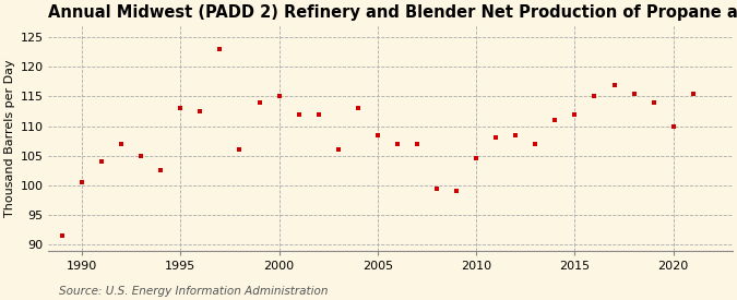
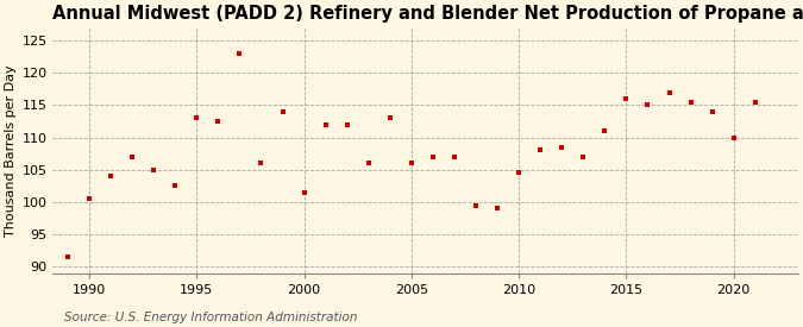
2000: 115.0 -> 101.4
2005: 108.5 -> 106.0
2015: 112.0 -> 116.0
